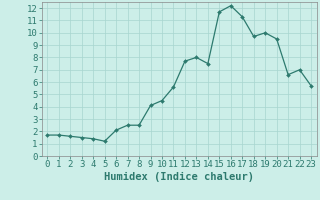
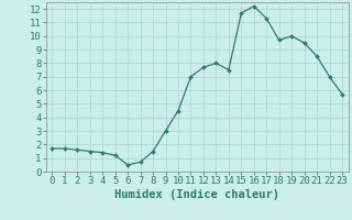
6: 2.1 -> 0.5
7: 2.5 -> 0.7
8: 2.5 -> 1.5
9: 4.1 -> 3.0
11: 5.6 -> 7.0
21: 6.6 -> 8.5
